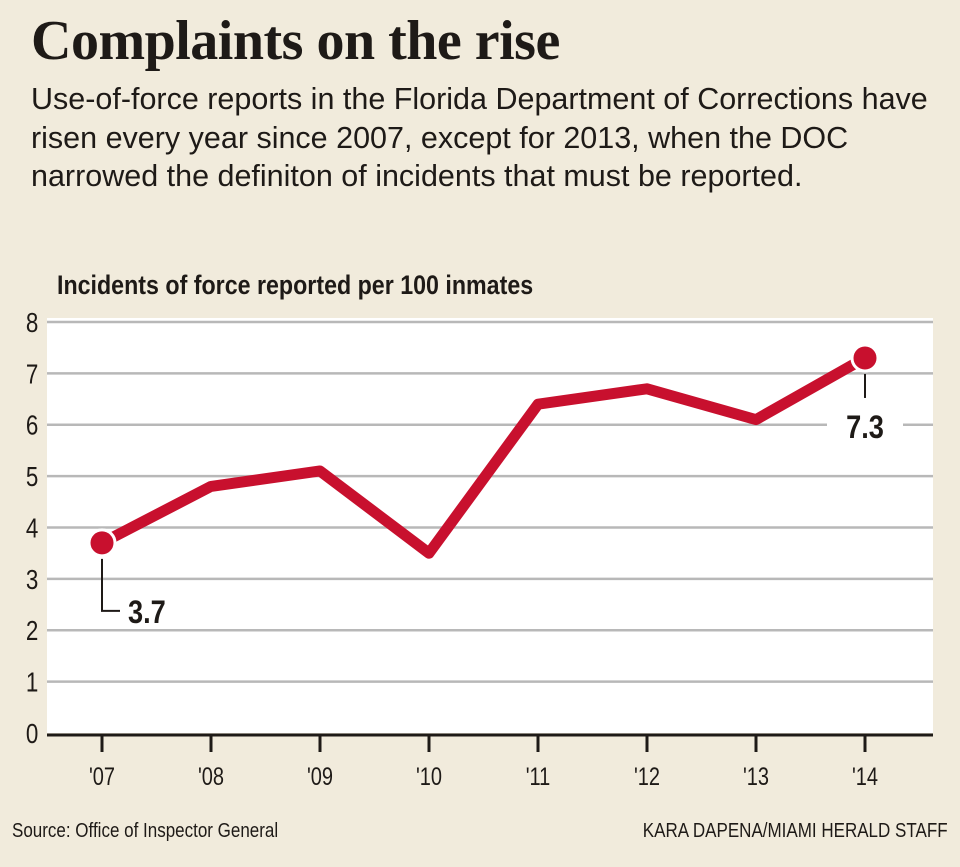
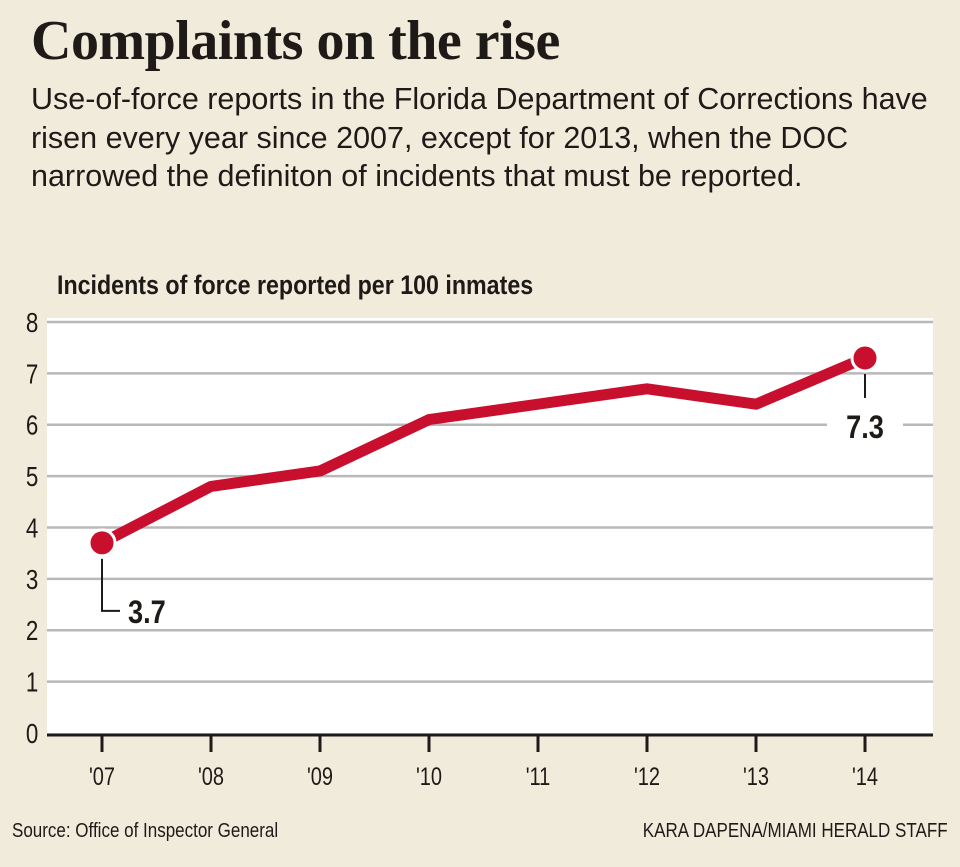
'10: 3.5 -> 6.1
'13: 6.1 -> 6.4
